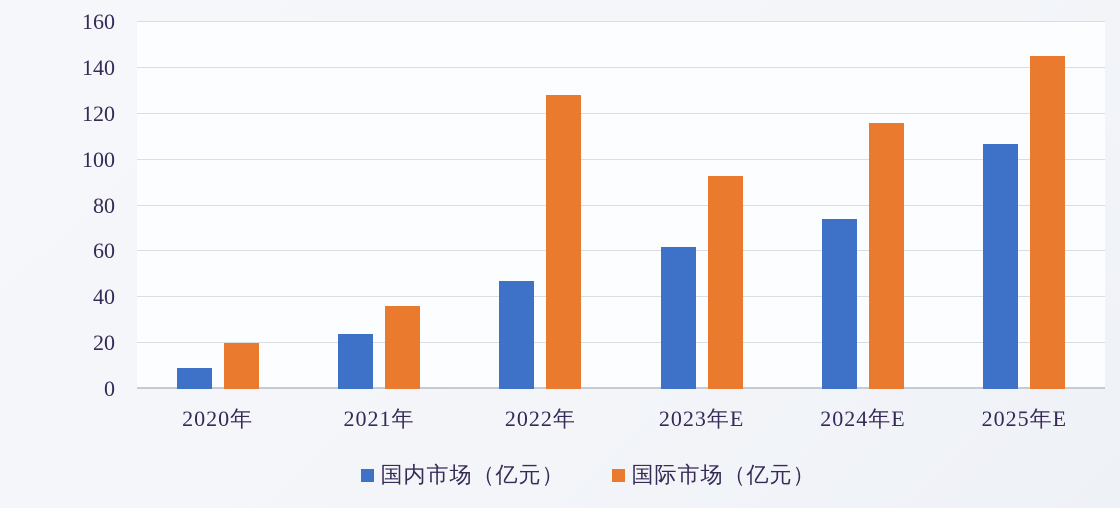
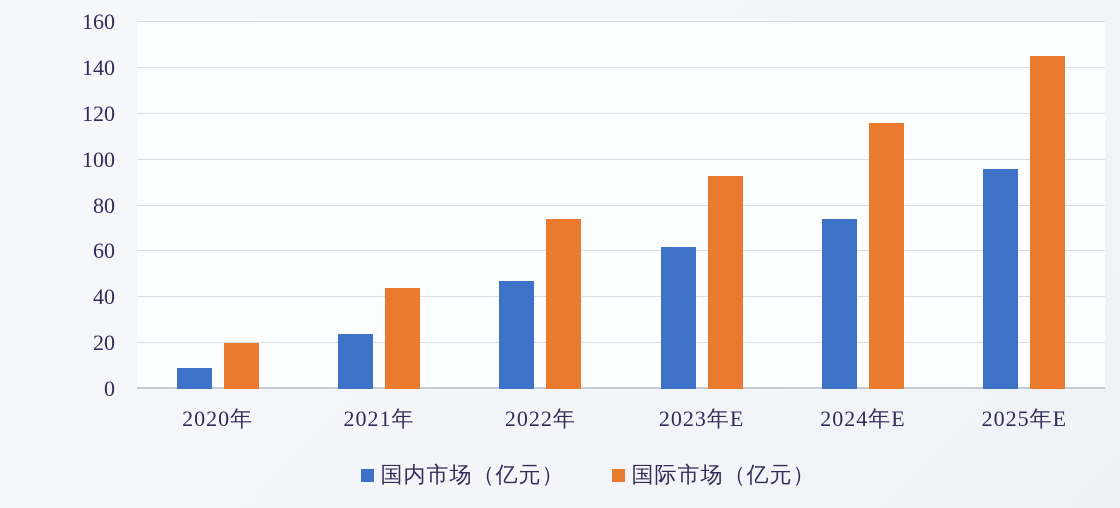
国际市场（亿元）/2021年: 36 -> 44
国际市场（亿元）/2022年: 128 -> 74
国内市场（亿元）/2025年E: 107 -> 96
